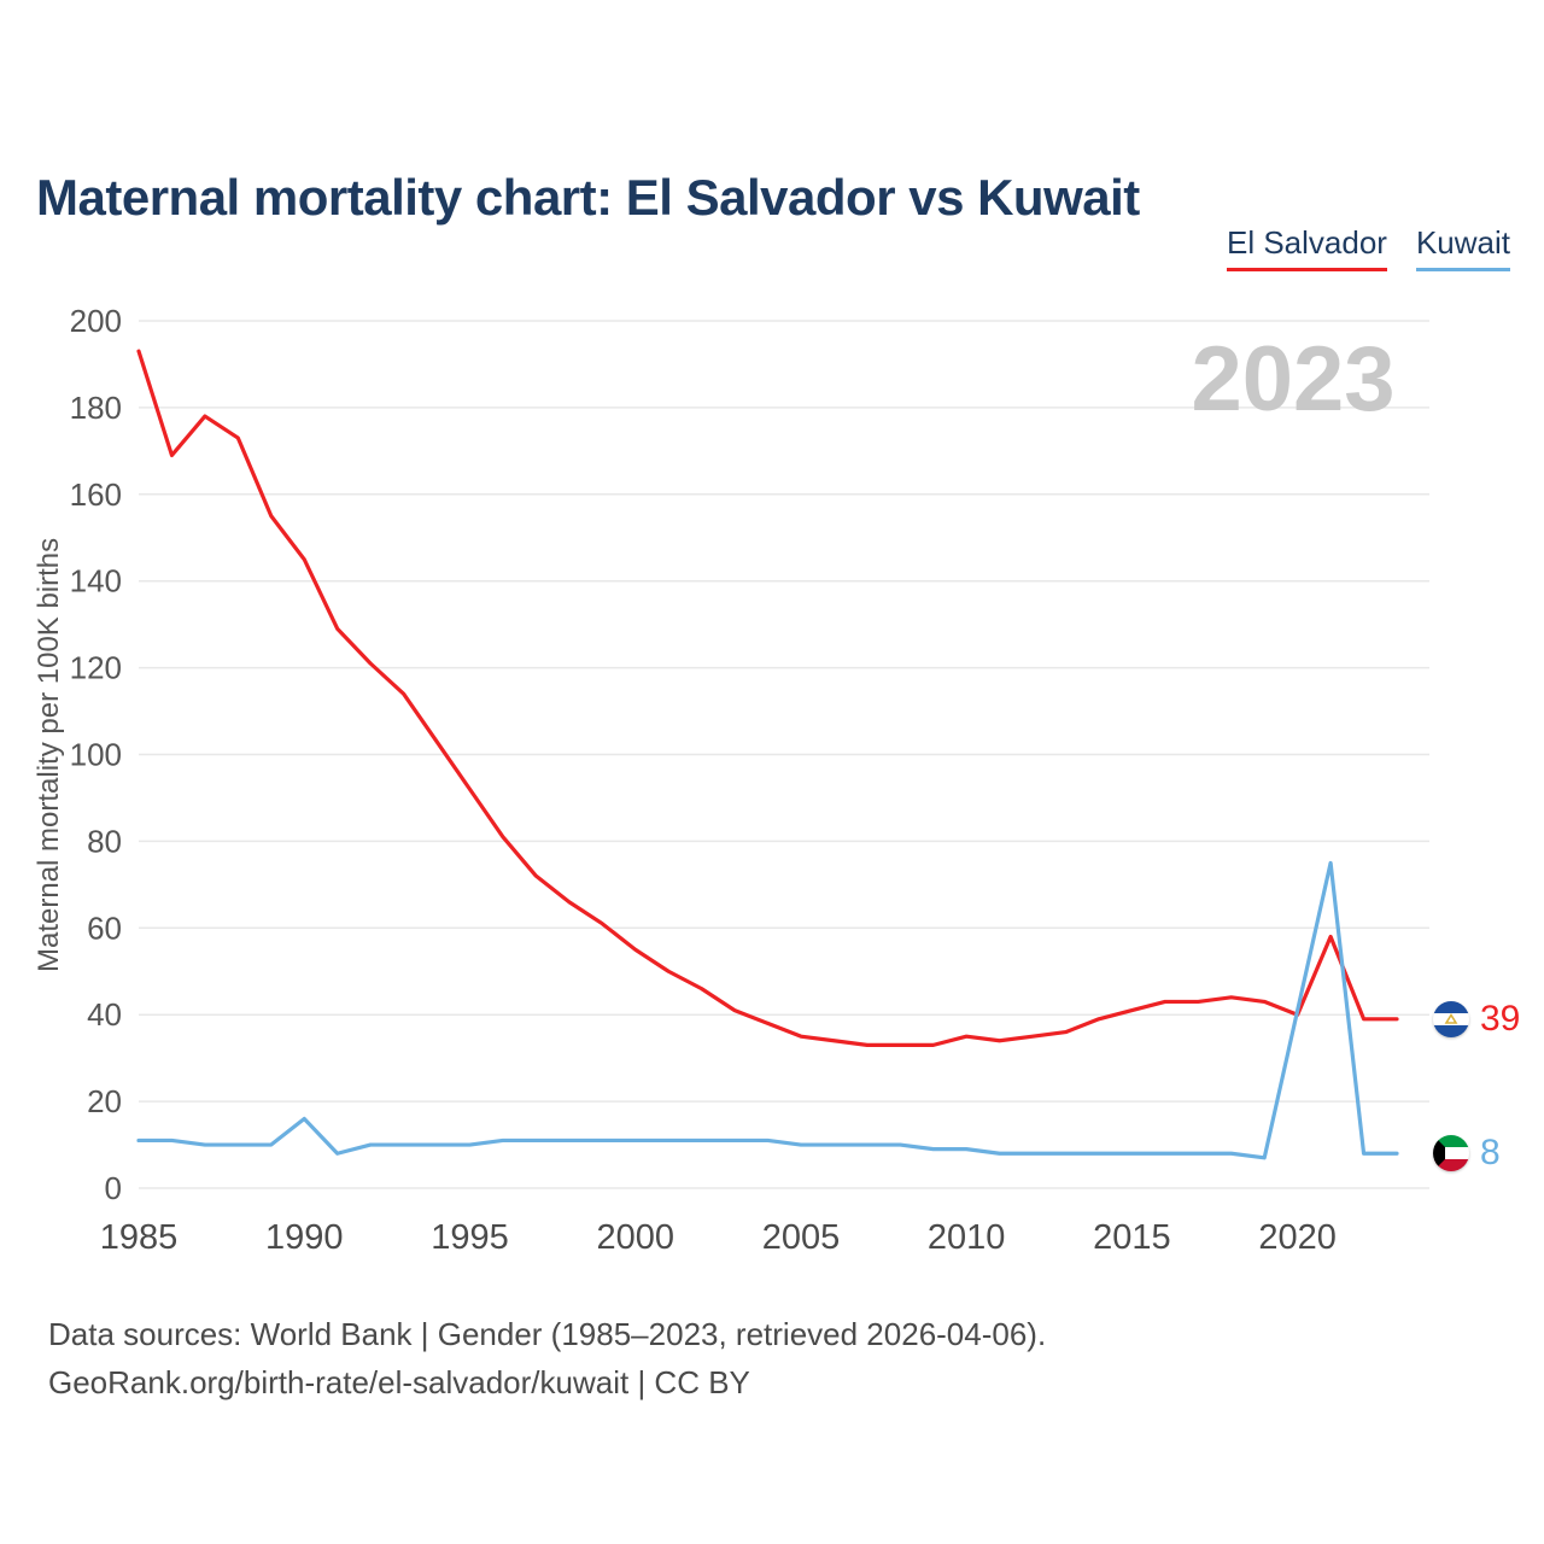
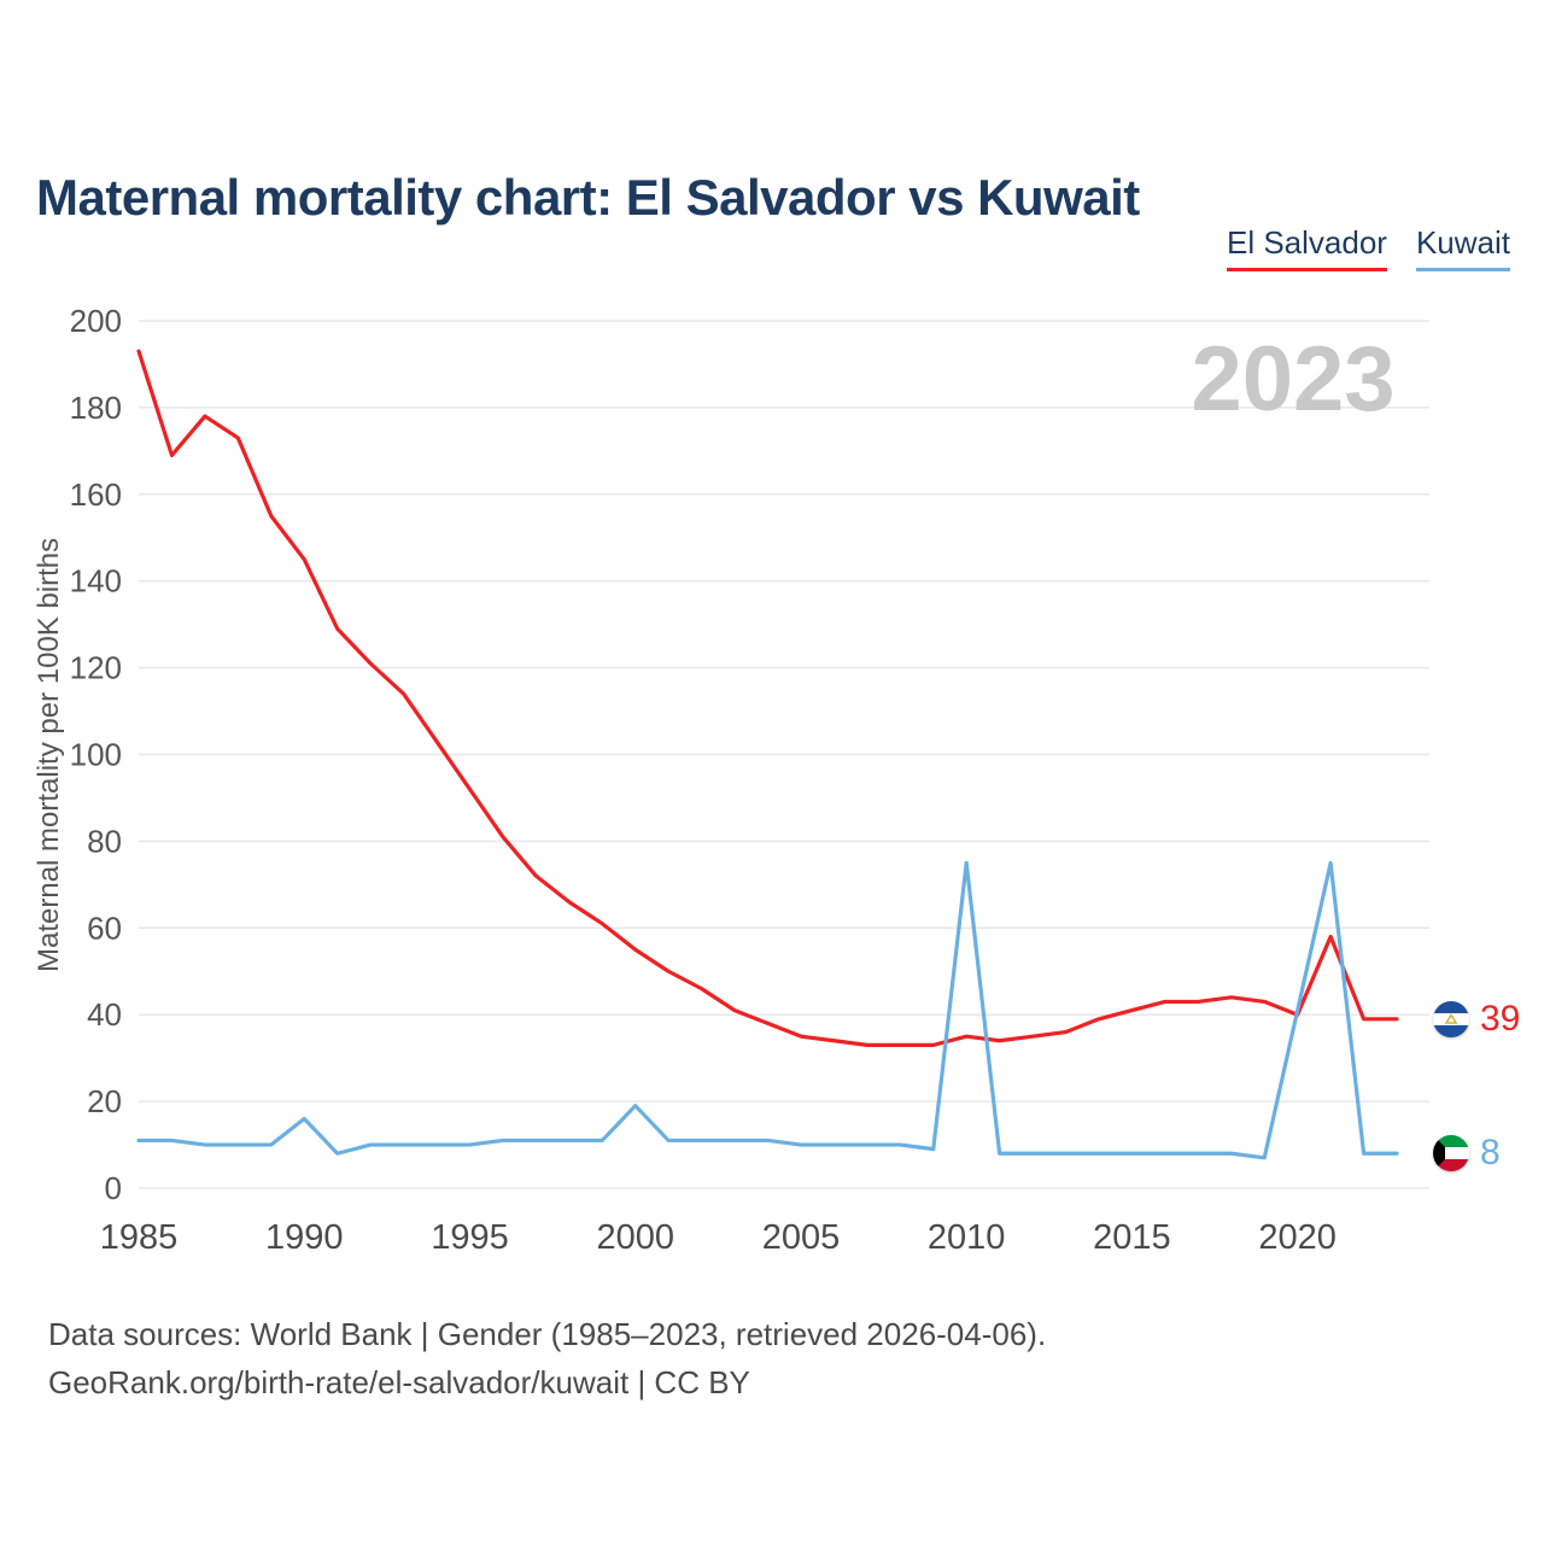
Kuwait/2000: 11 -> 19
Kuwait/2010: 9 -> 75
